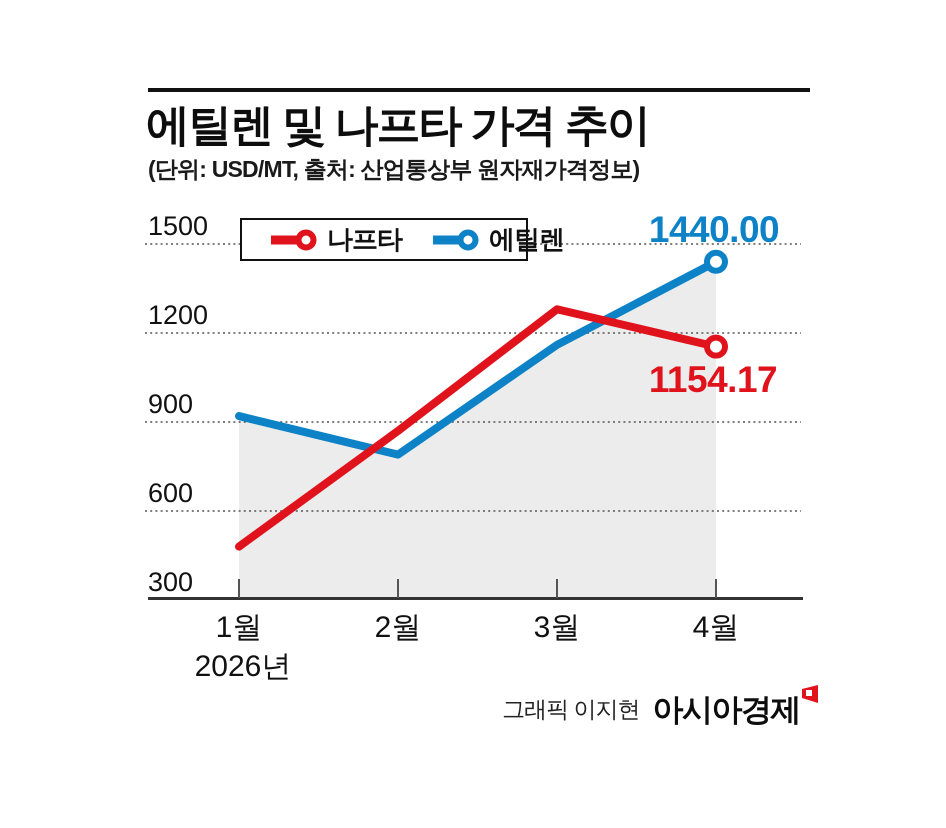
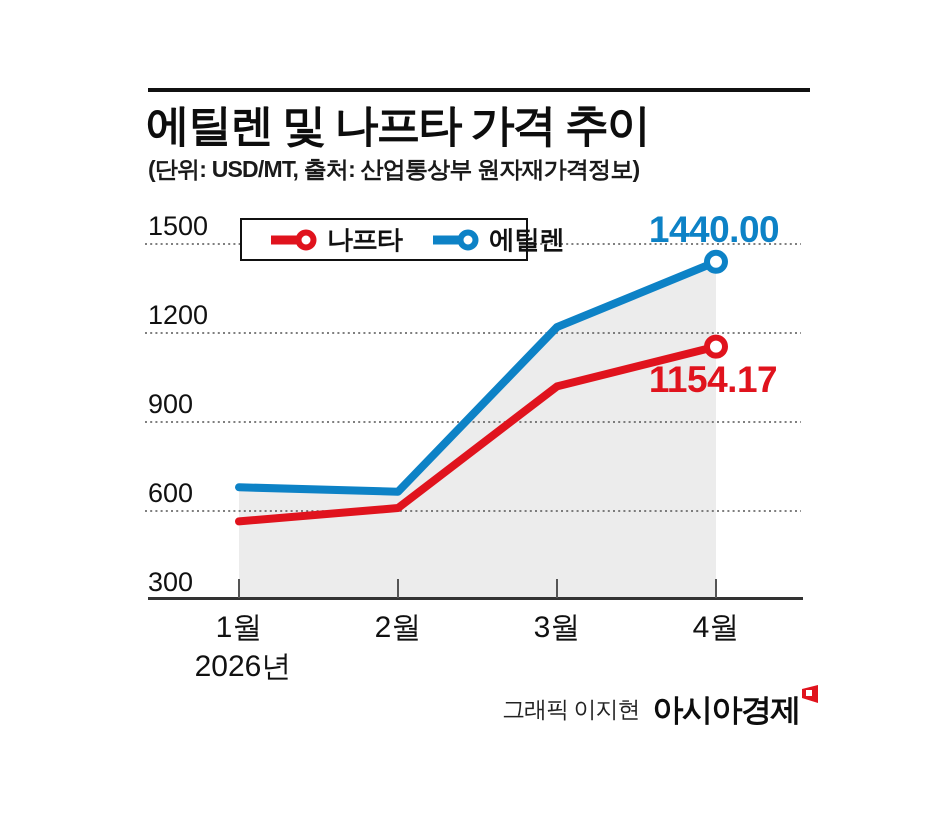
나프타/1월: 480 -> 560
에틸렌/1월: 920 -> 680
나프타/2월: 870 -> 610
에틸렌/2월: 790 -> 660
나프타/3월: 1280 -> 1020
에틸렌/3월: 1160 -> 1220
